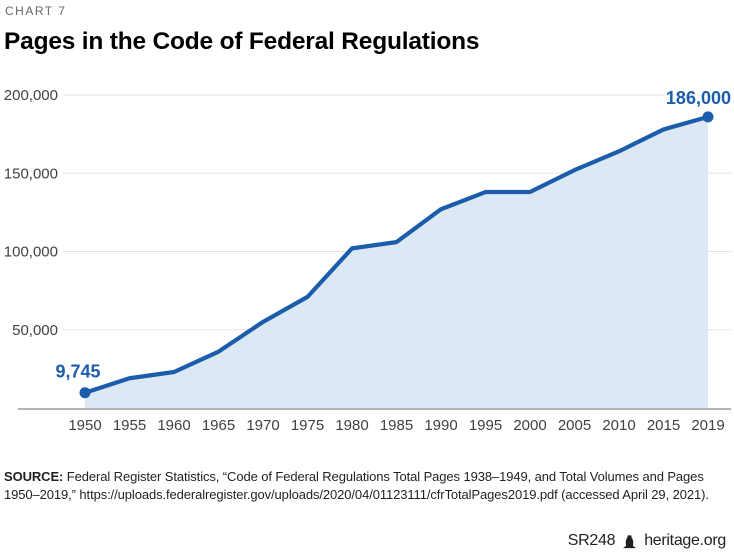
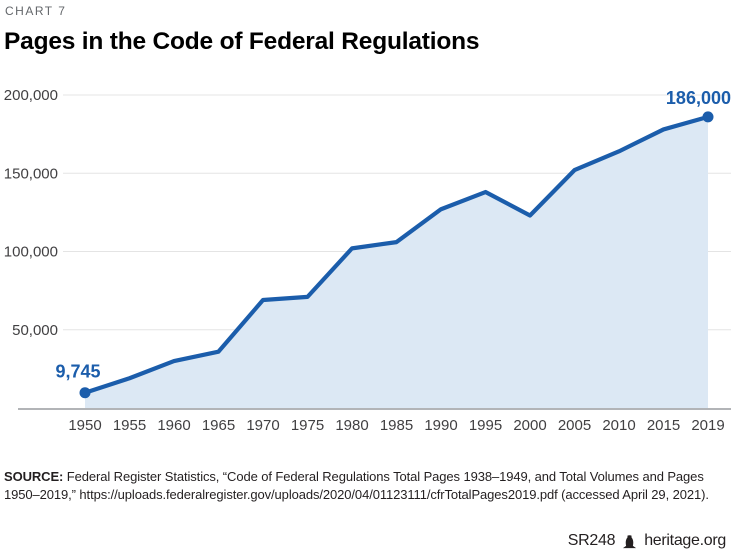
1960: 23000 -> 30000
1970: 55000 -> 69000
2000: 138000 -> 123000
